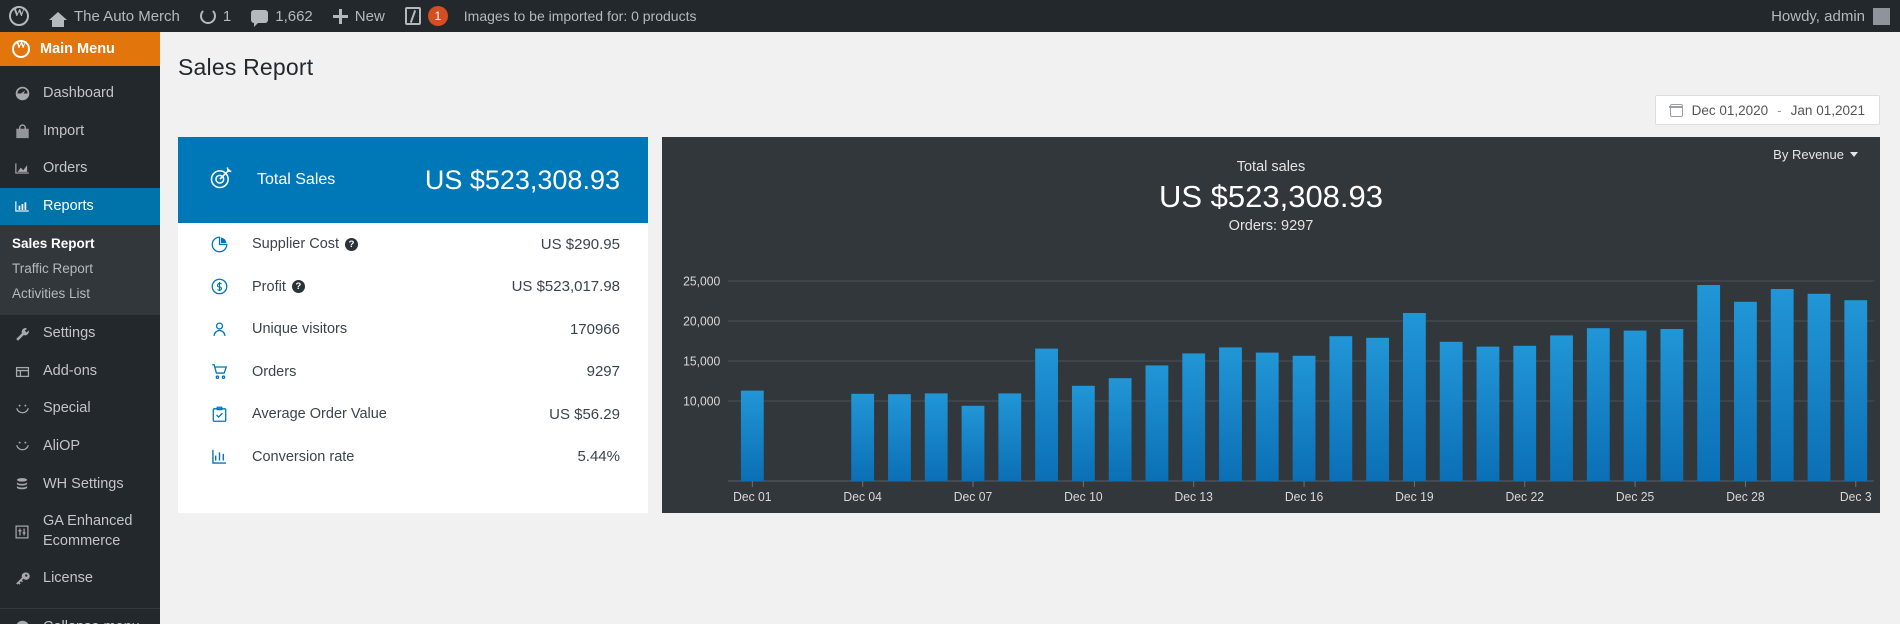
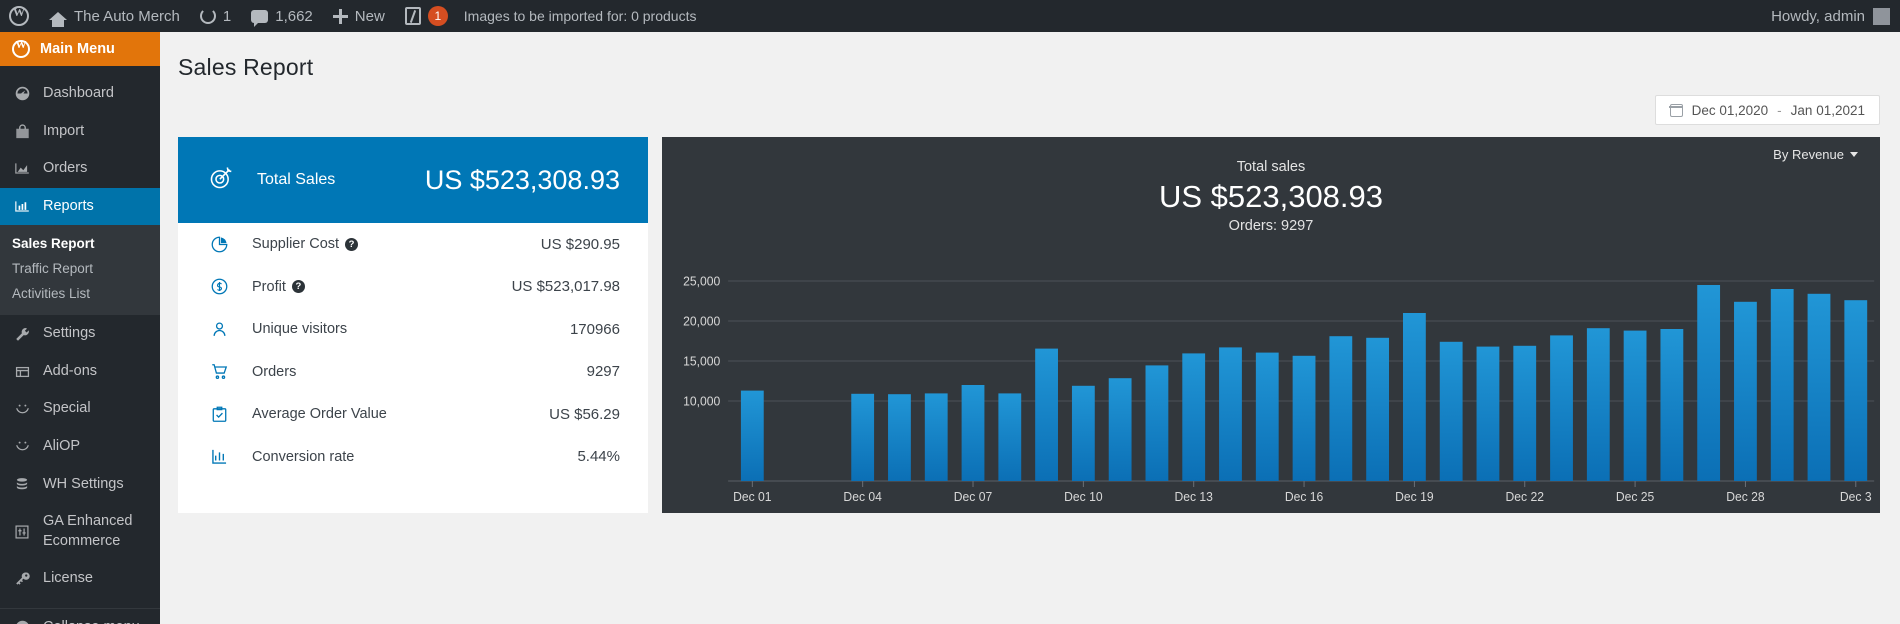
Dec 07: 9000 -> 12000
